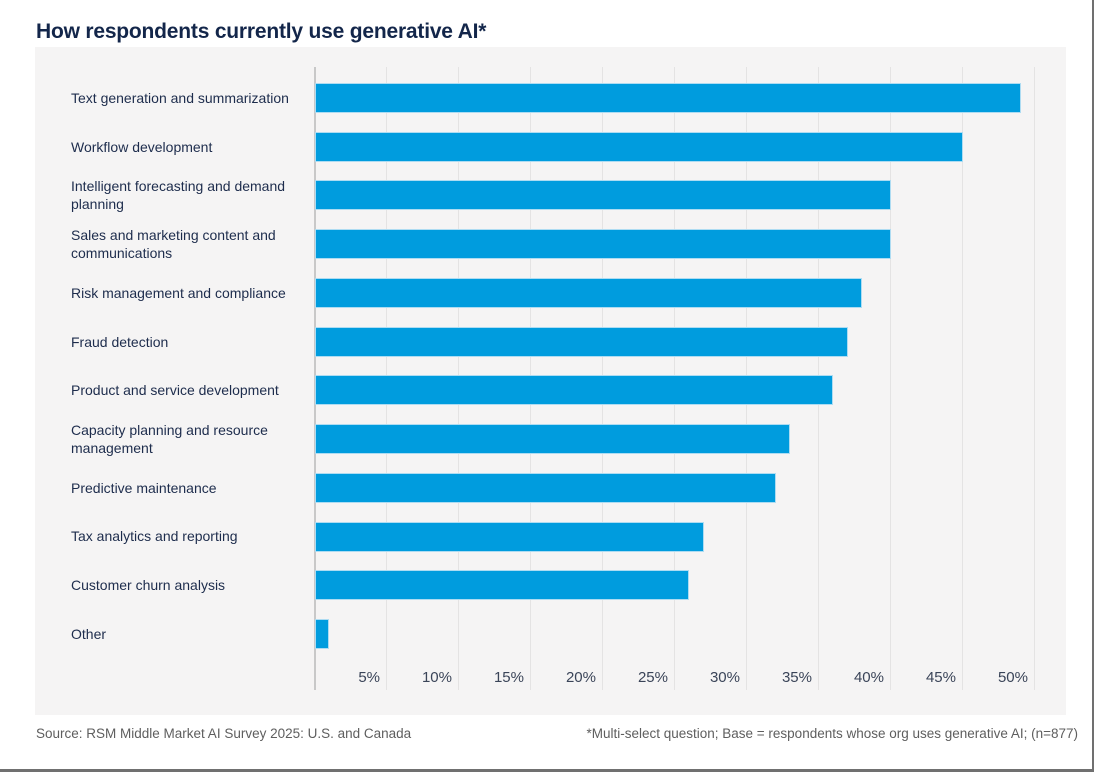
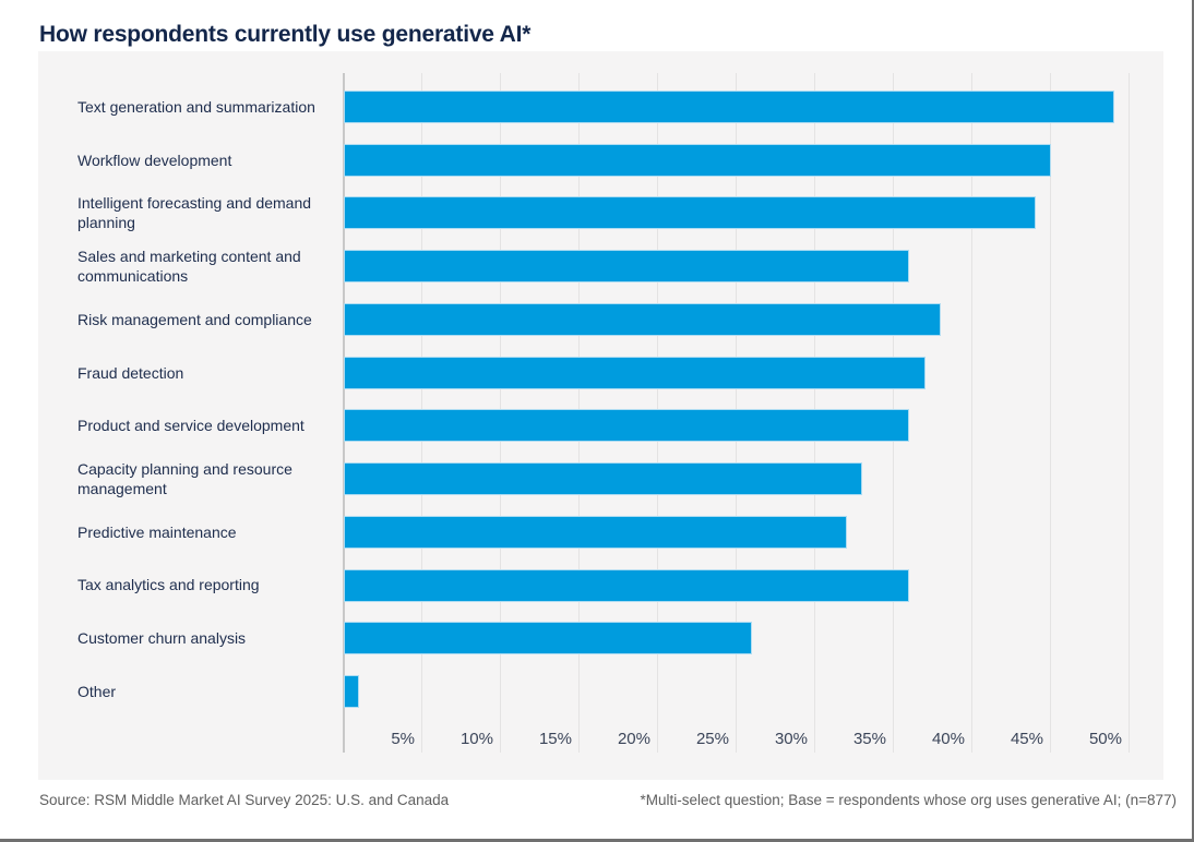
Intelligent forecasting and demand planning: 40% -> 44%
Sales and marketing content and communications: 40% -> 36%
Tax analytics and reporting: 27% -> 36%
